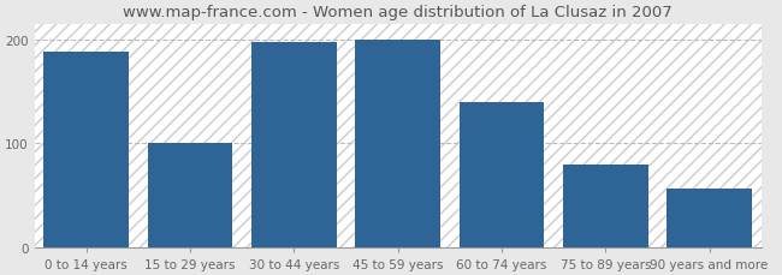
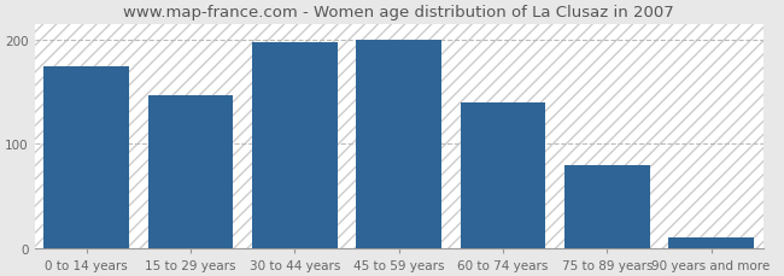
0 to 14 years: 188 -> 175
15 to 29 years: 100 -> 147
90 years and more: 56 -> 10
